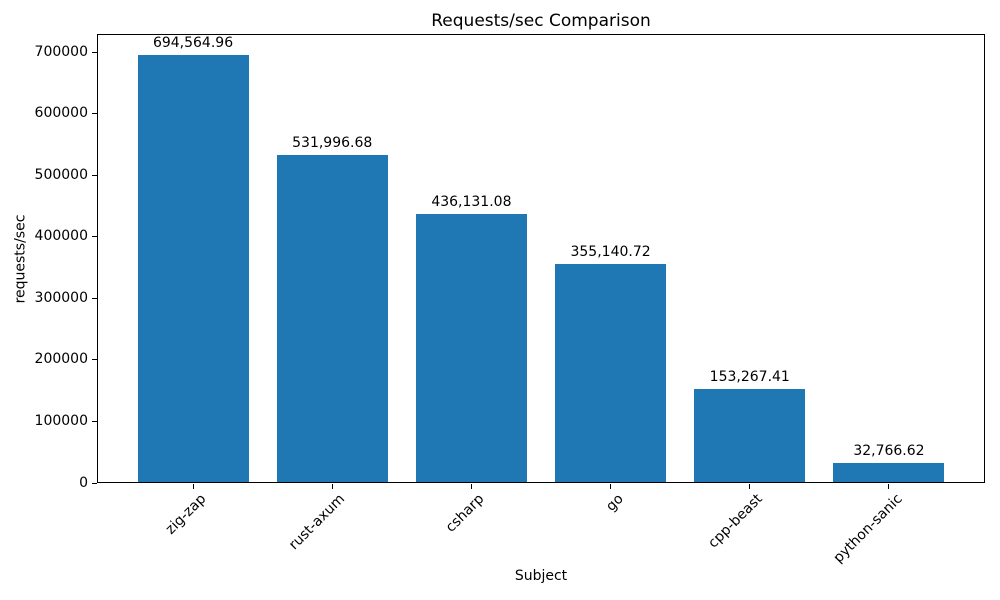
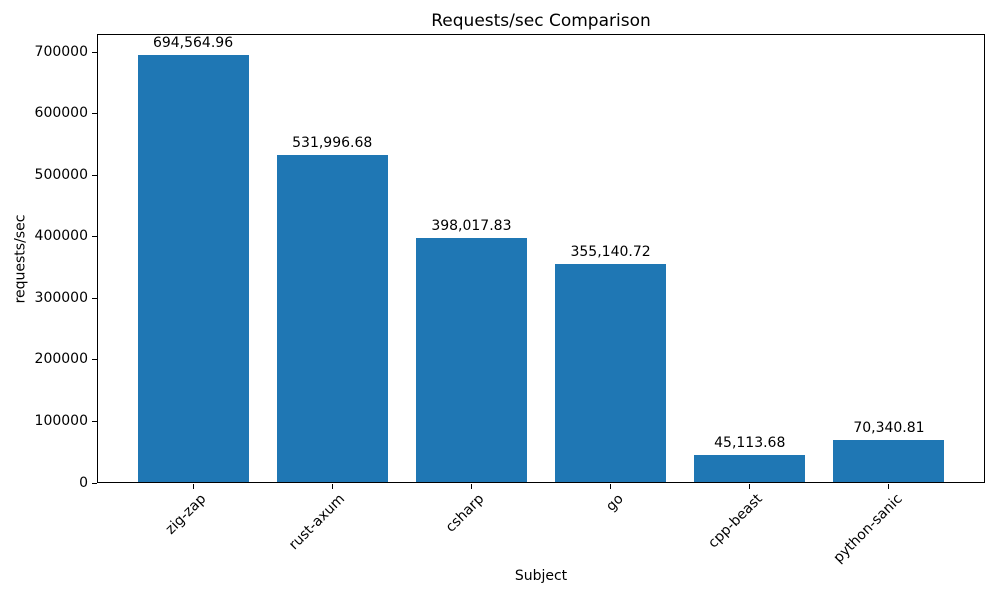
csharp: 436,131.08 -> 398,017.83
cpp-beast: 153,267.41 -> 45,113.68
python-sanic: 32,766.62 -> 70,340.81
